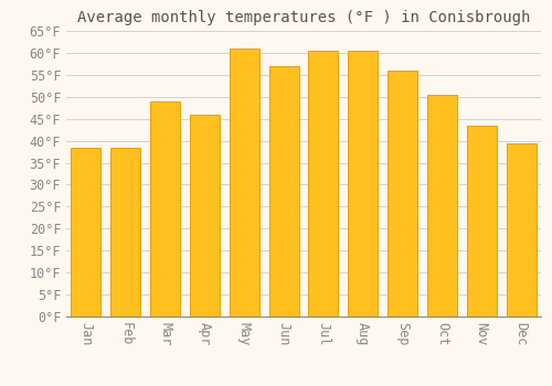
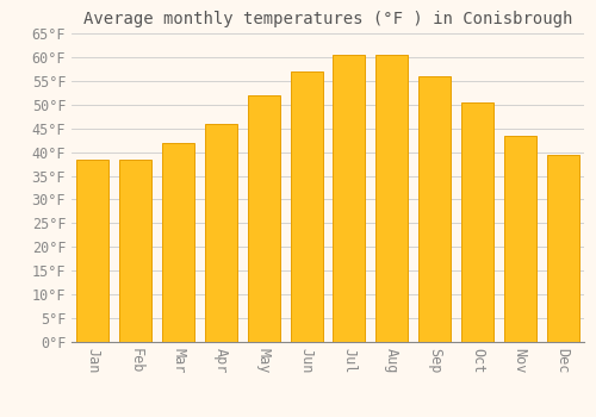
Mar: 49.0°F -> 42.0°F
May: 61.0°F -> 52.0°F
